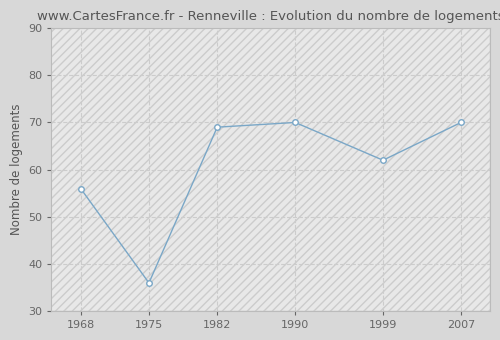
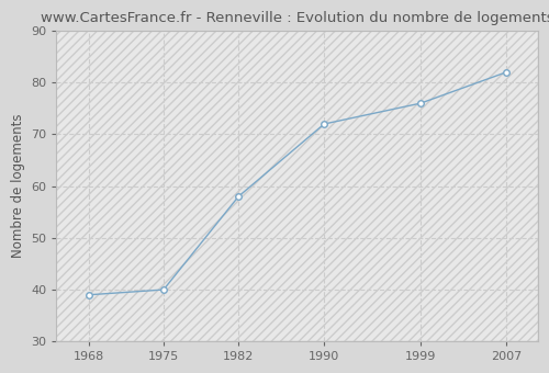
1968: 56 -> 39
1975: 36 -> 40
1982: 69 -> 58
1990: 70 -> 72
1999: 62 -> 76
2007: 70 -> 82
